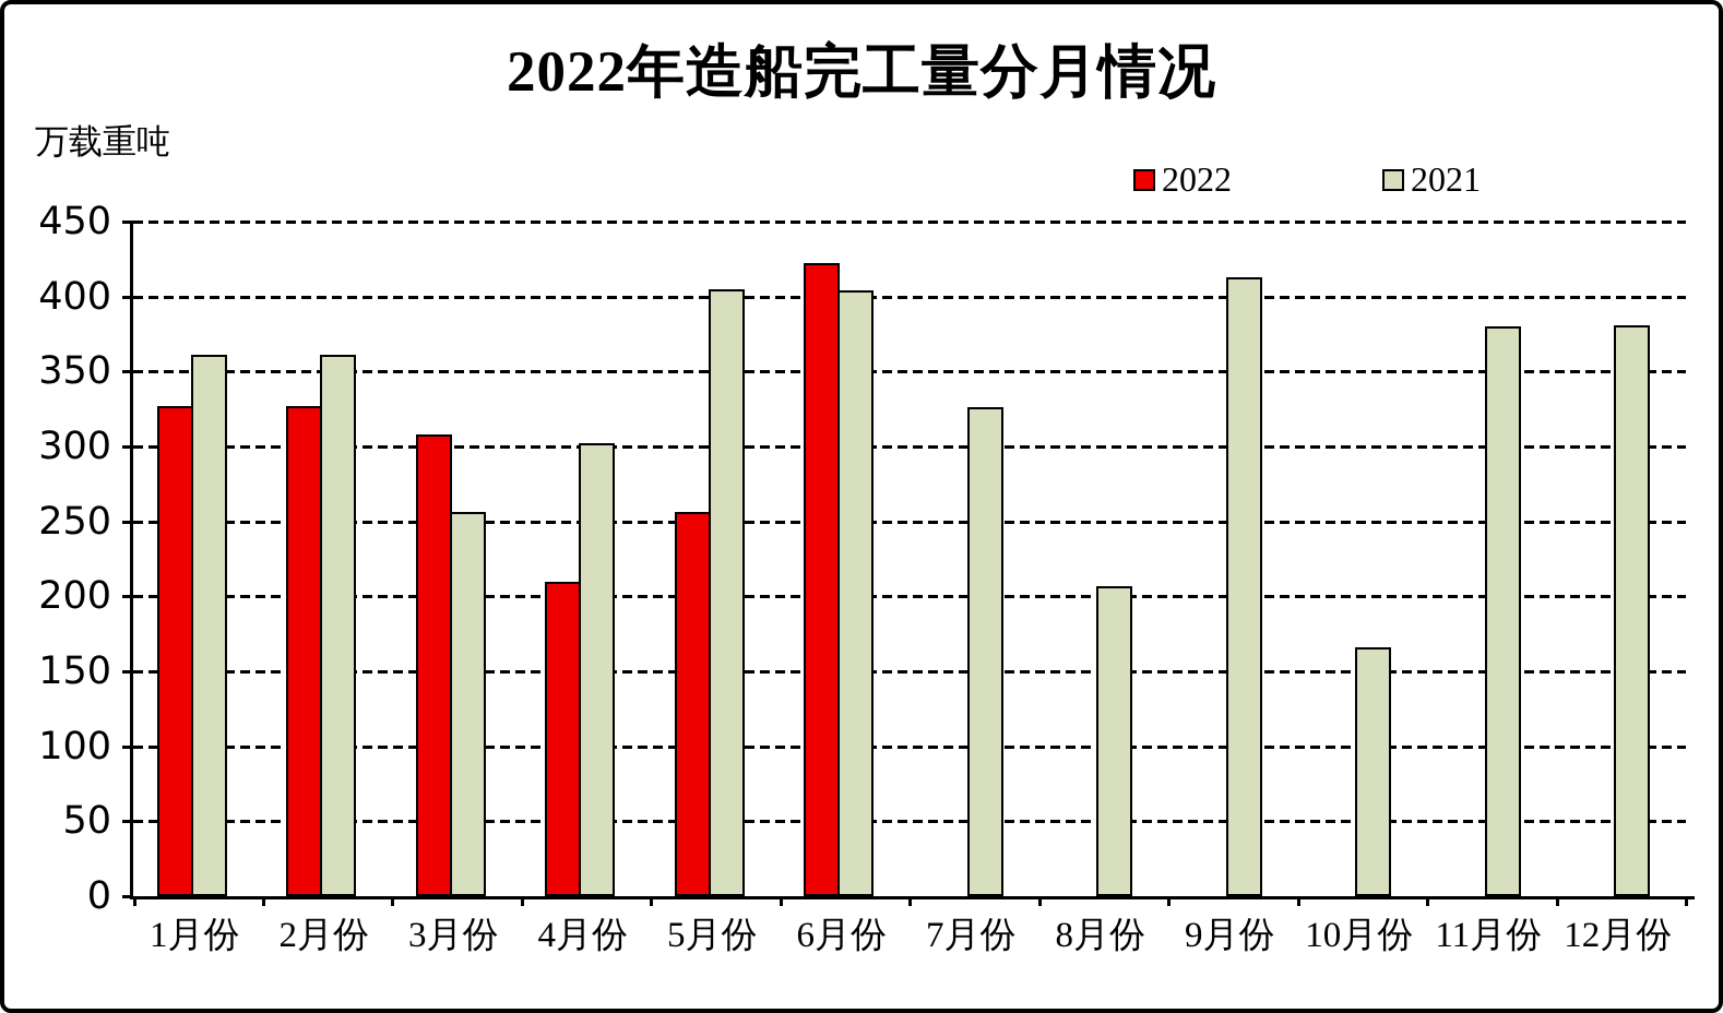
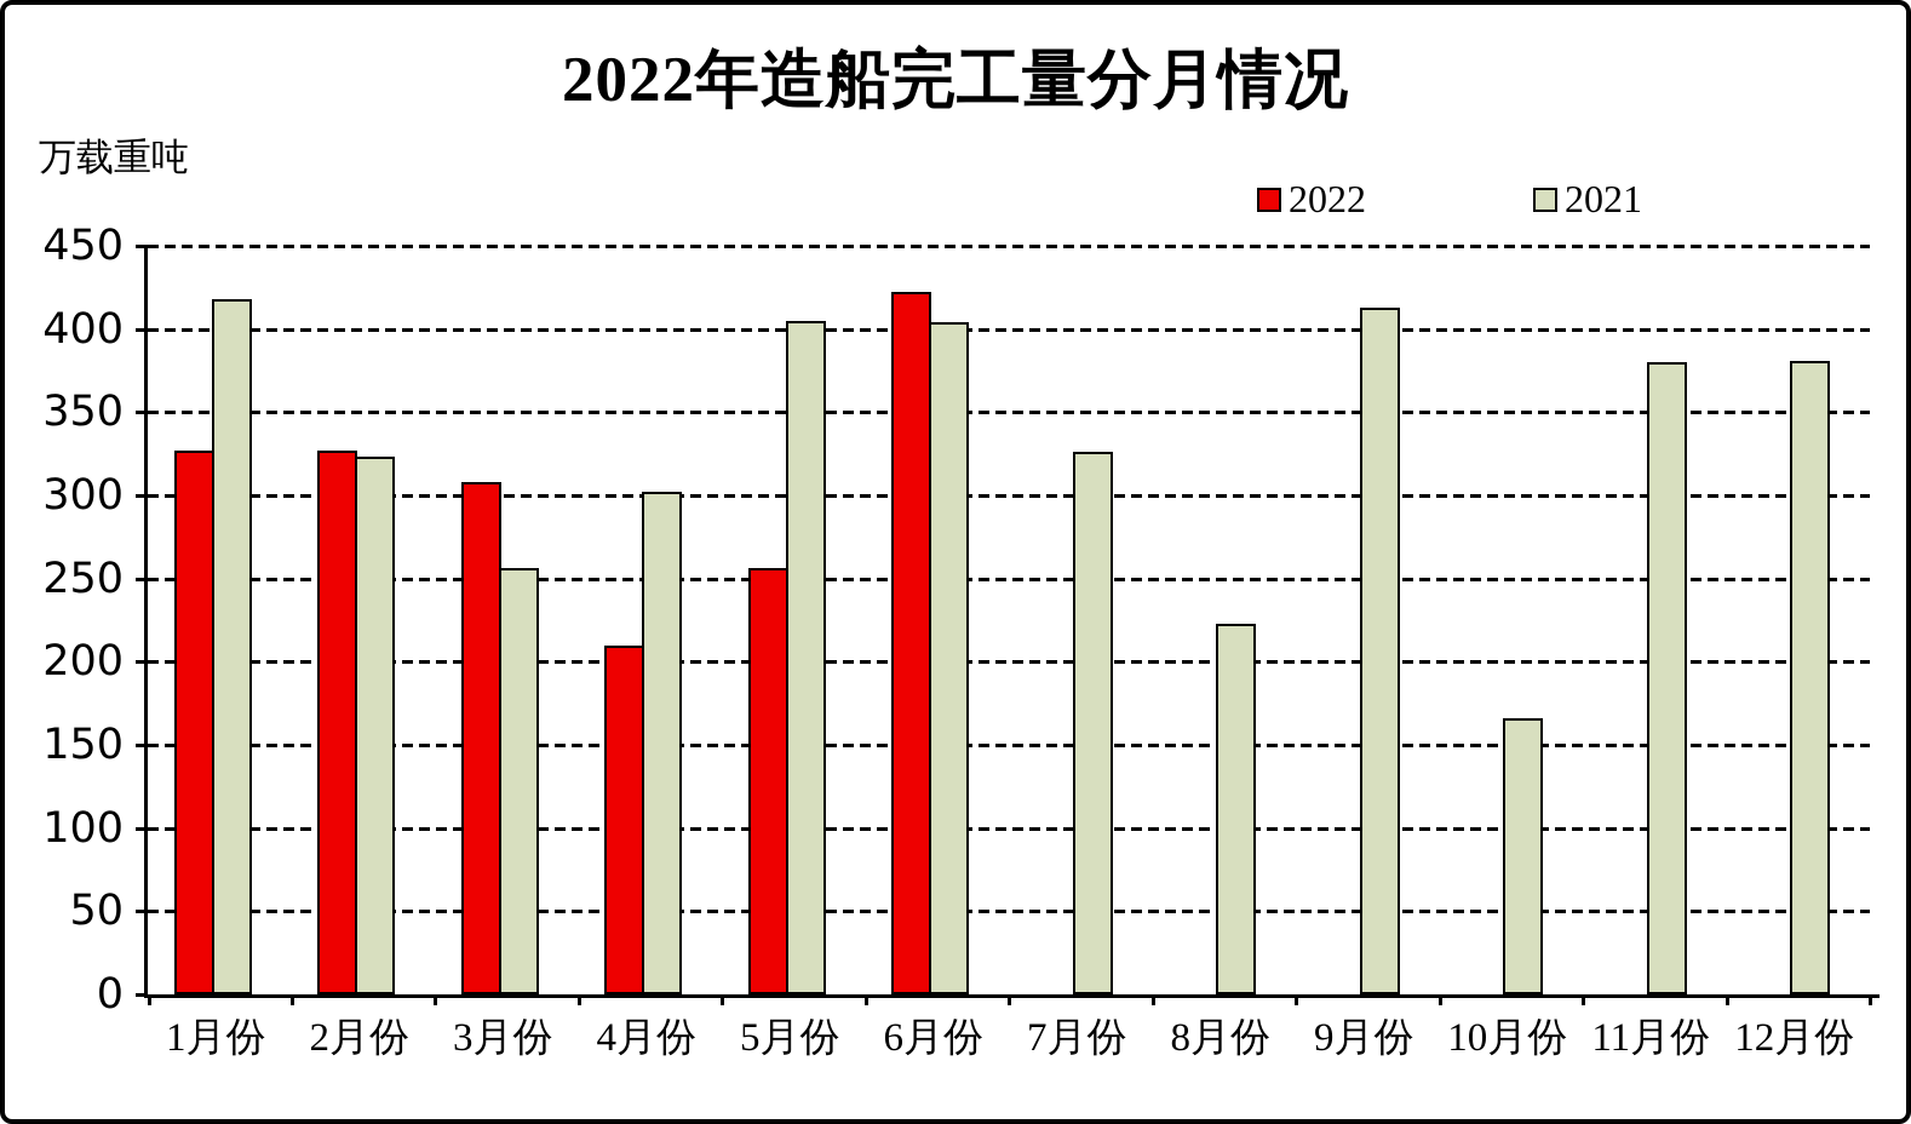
2021/1月份: 361 -> 418
2021/2月份: 361 -> 323
2021/8月份: 207 -> 223
